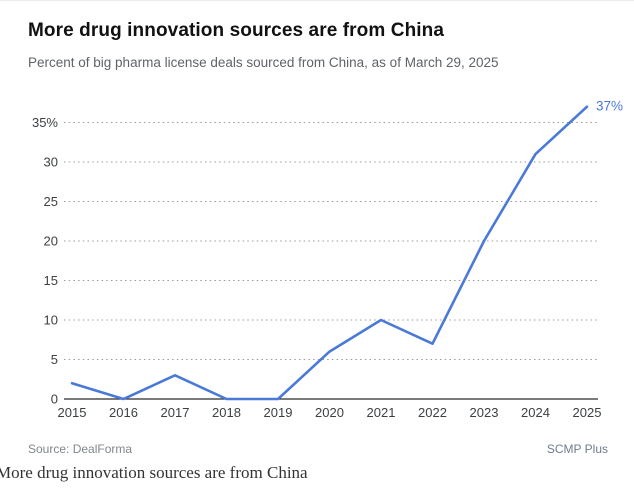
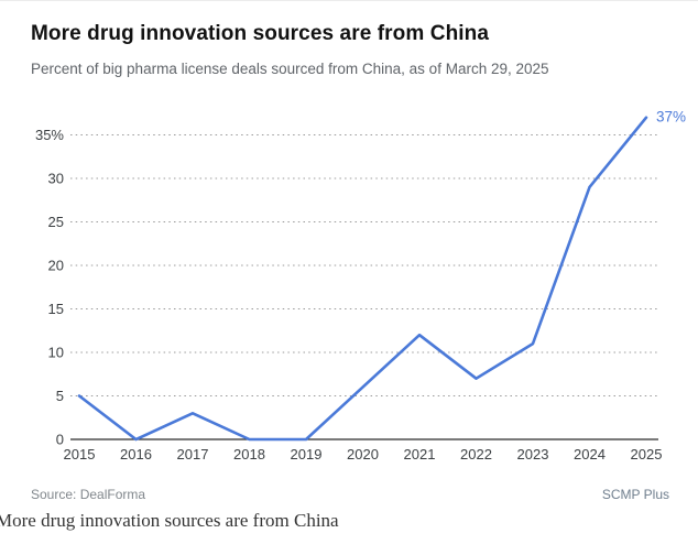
2015: 2% -> 5%
2021: 10% -> 12%
2023: 20% -> 11%
2024: 31% -> 29%
